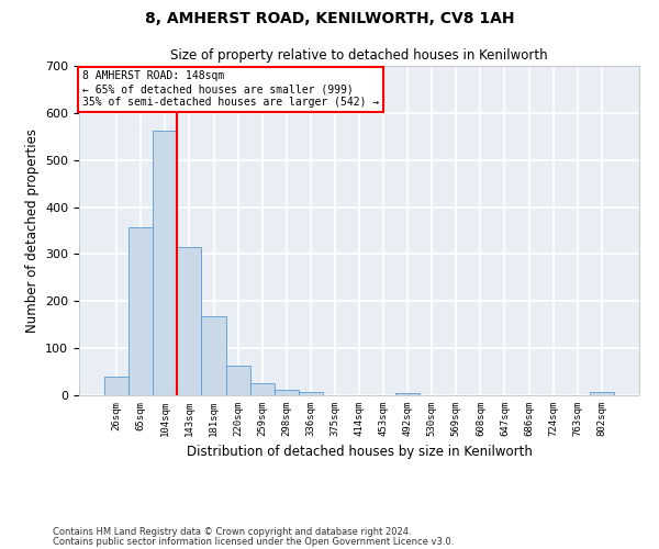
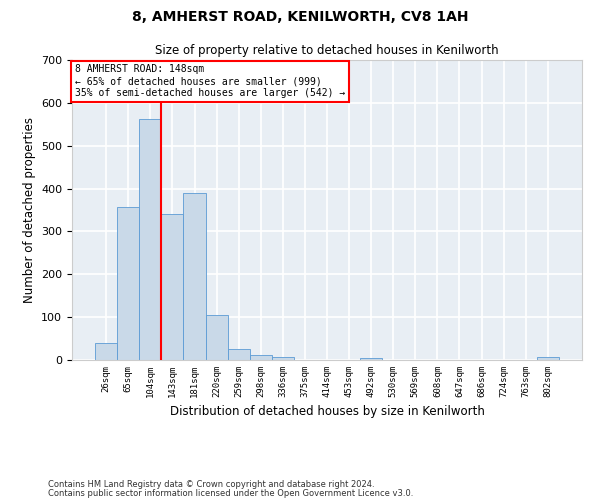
143sqm: 315 -> 340
181sqm: 168 -> 390
220sqm: 62 -> 105
